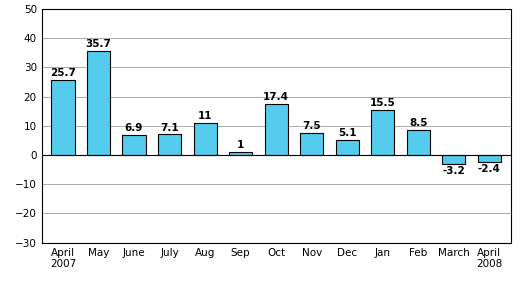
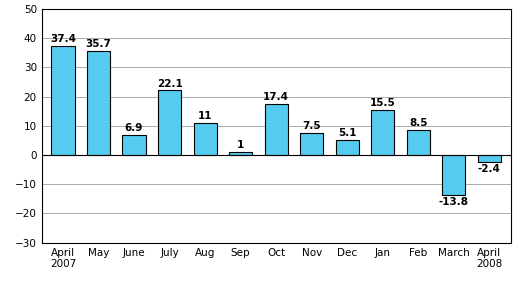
April 2007: 25.7 -> 37.4
July: 7.1 -> 22.1
March: -3.2 -> -13.8
